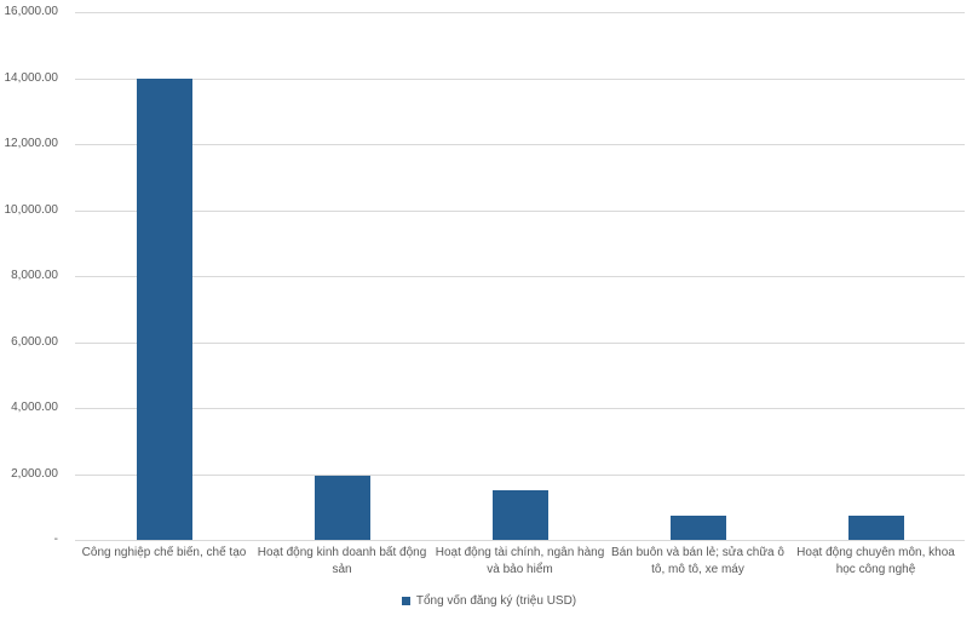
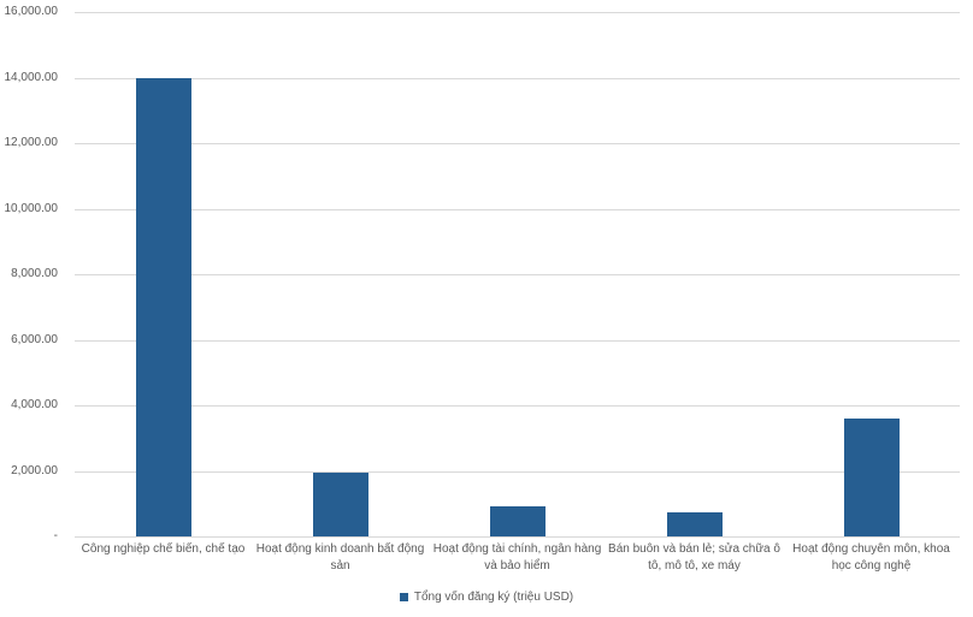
Hoạt động tài chính, ngân hàng và bảo hiểm: 1500 -> 900
Hoạt động chuyên môn, khoa học công nghệ: 700 -> 3600
